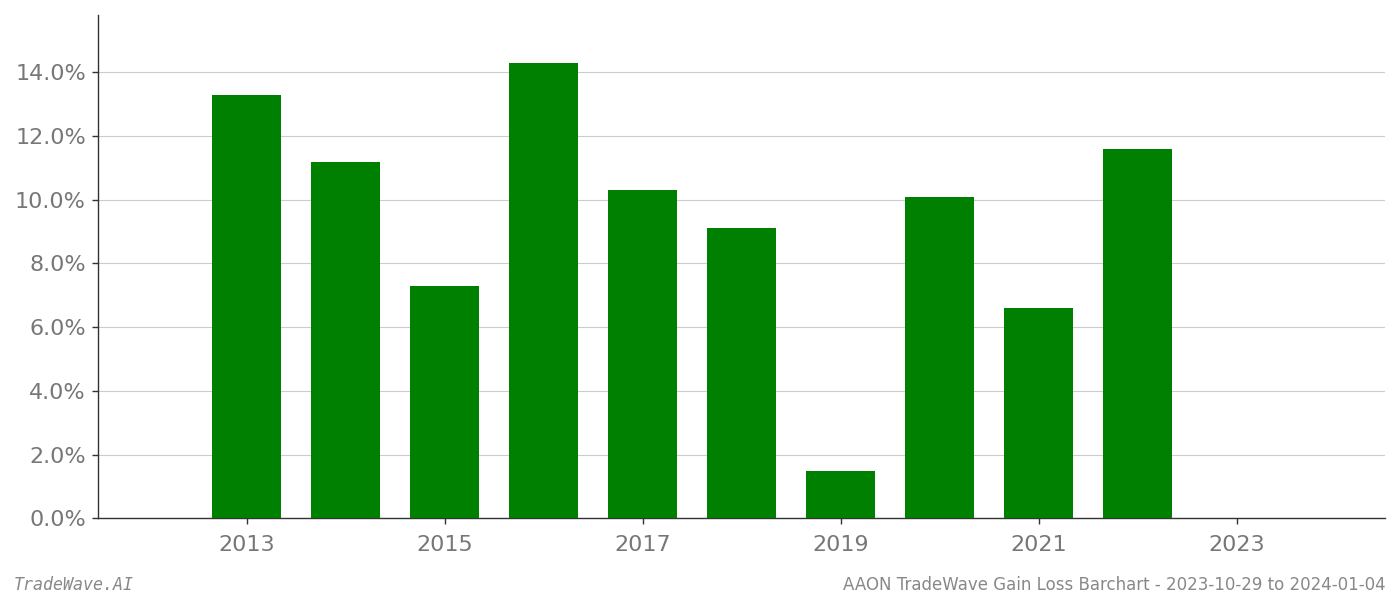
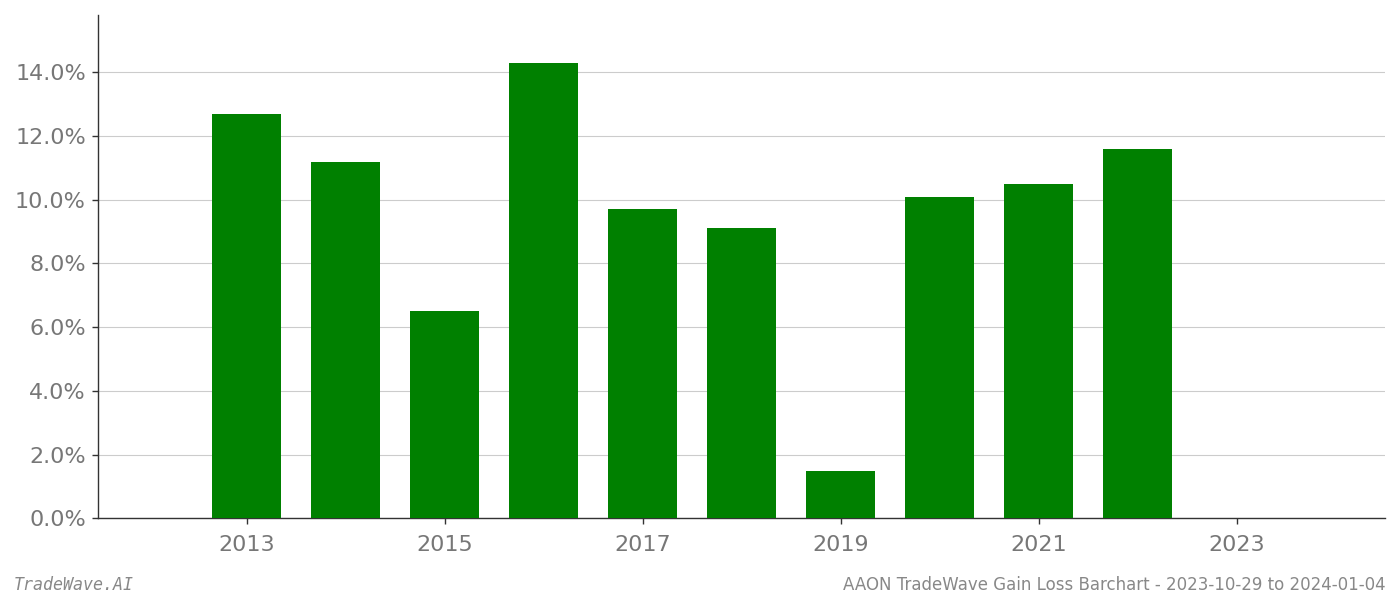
2013: 13.3% -> 12.7%
2015: 7.3% -> 6.5%
2017: 10.3% -> 9.7%
2021: 6.6% -> 10.5%
